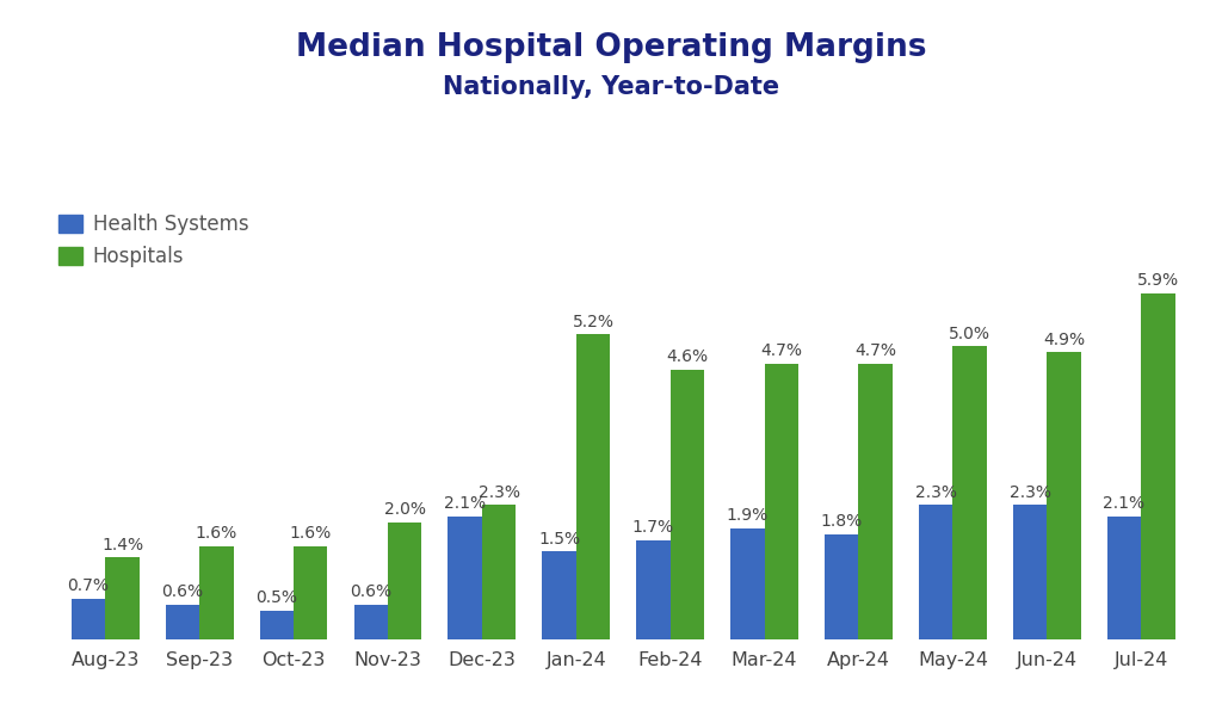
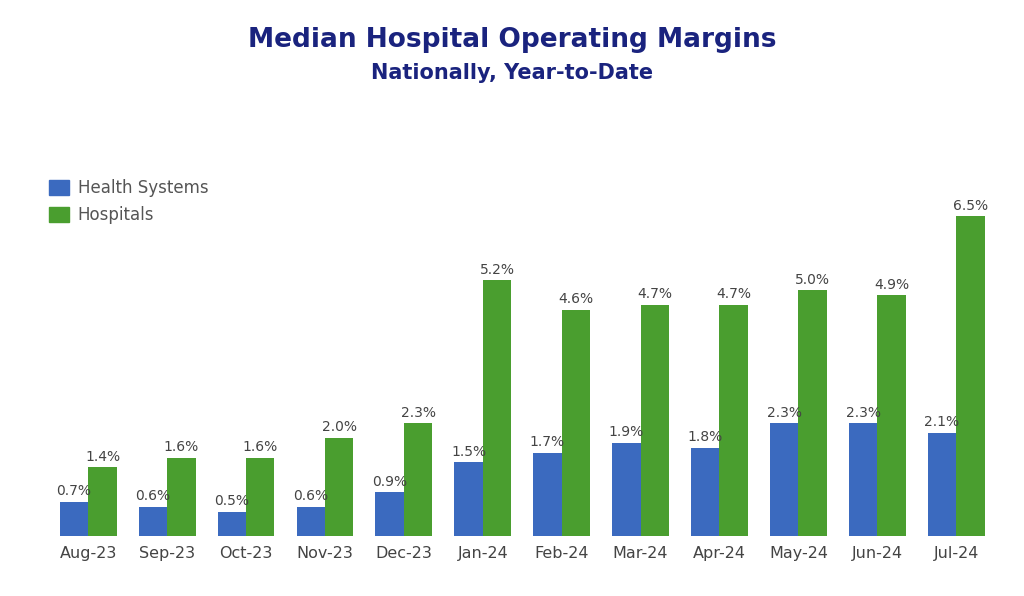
Health Systems/Dec-23: 2.1% -> 0.9%
Hospitals/Jul-24: 5.9% -> 6.5%
